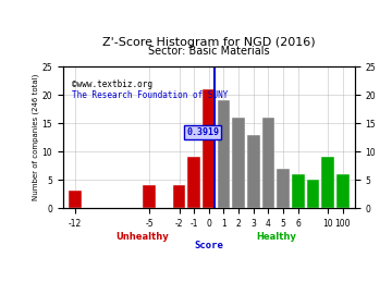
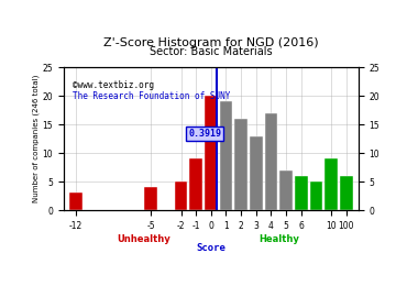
-2: 4 -> 5
0: 21 -> 20
4: 16 -> 17
